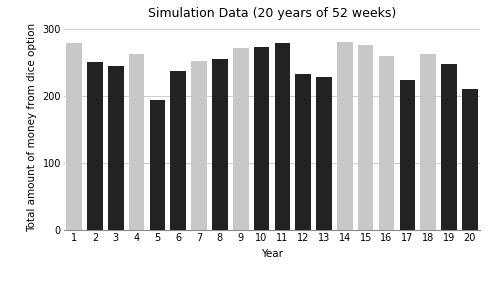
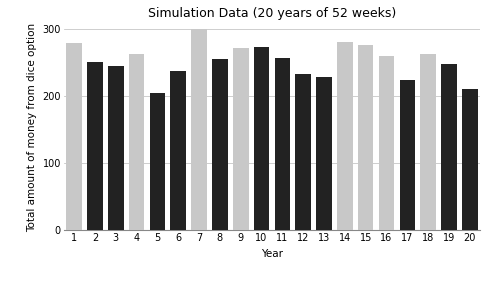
5: 194 -> 205
7: 252 -> 299
11: 278 -> 257
